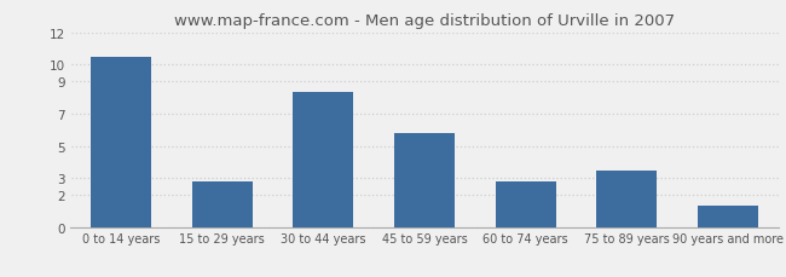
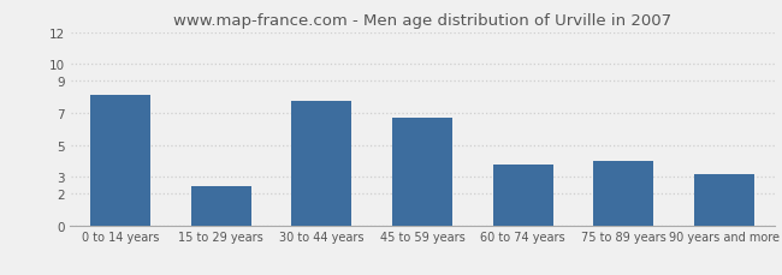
0 to 14 years: 10.5 -> 8.1
15 to 29 years: 2.8 -> 2.4
30 to 44 years: 8.3 -> 7.7
45 to 59 years: 5.8 -> 6.7
60 to 74 years: 2.8 -> 3.8
75 to 89 years: 3.5 -> 4.0
90 years and more: 1.3 -> 3.2
